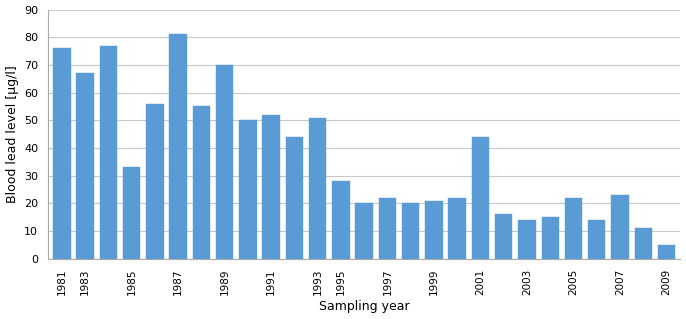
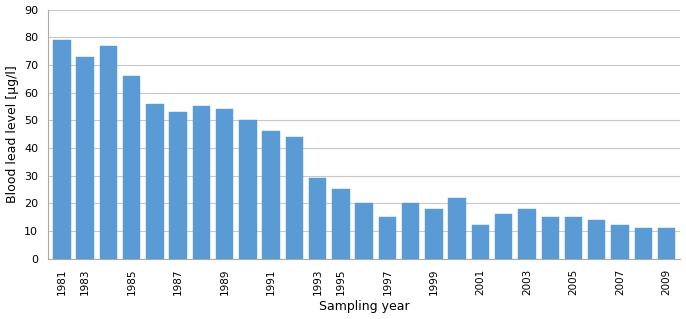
1981: 76 -> 79
1983: 67 -> 73
1985: 33 -> 66
1987: 81 -> 53
1989: 70 -> 54
1991: 52 -> 46
1993: 51 -> 29
1995: 28 -> 25
1997: 22 -> 15
1999: 21 -> 18
2001: 44 -> 12
2003: 14 -> 18
2005: 22 -> 15
2007: 23 -> 12
2009: 5 -> 11
